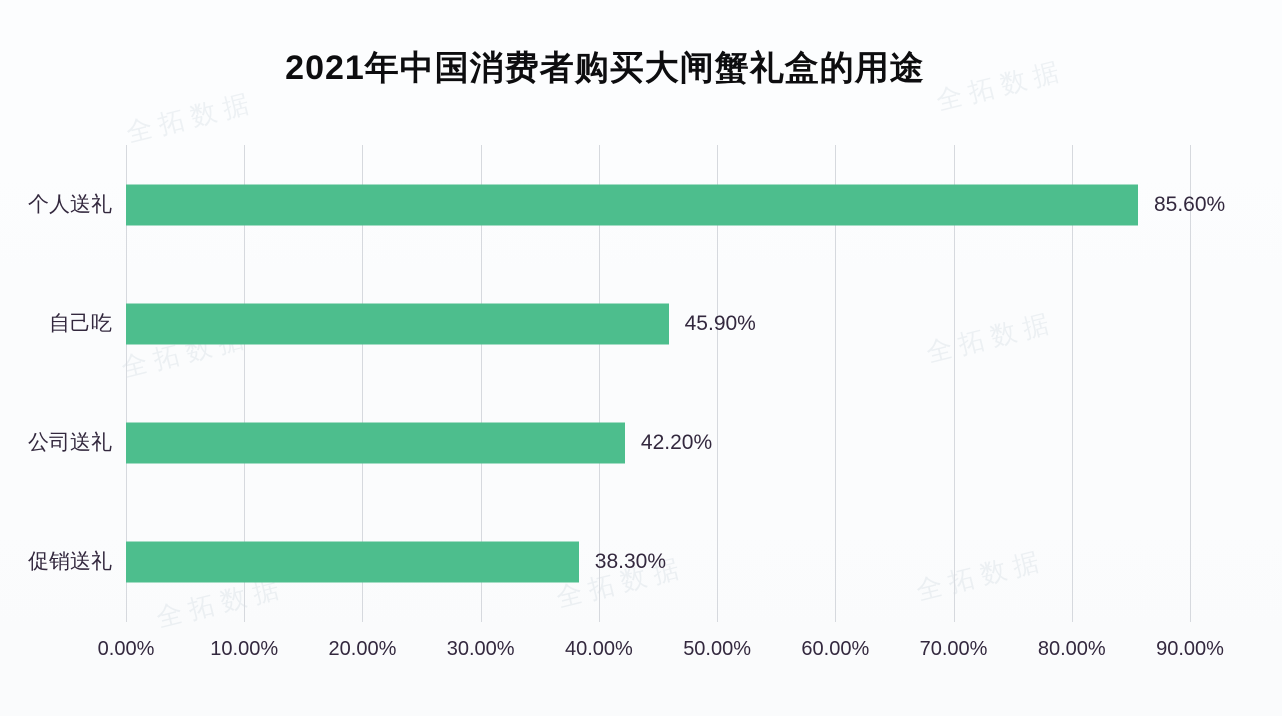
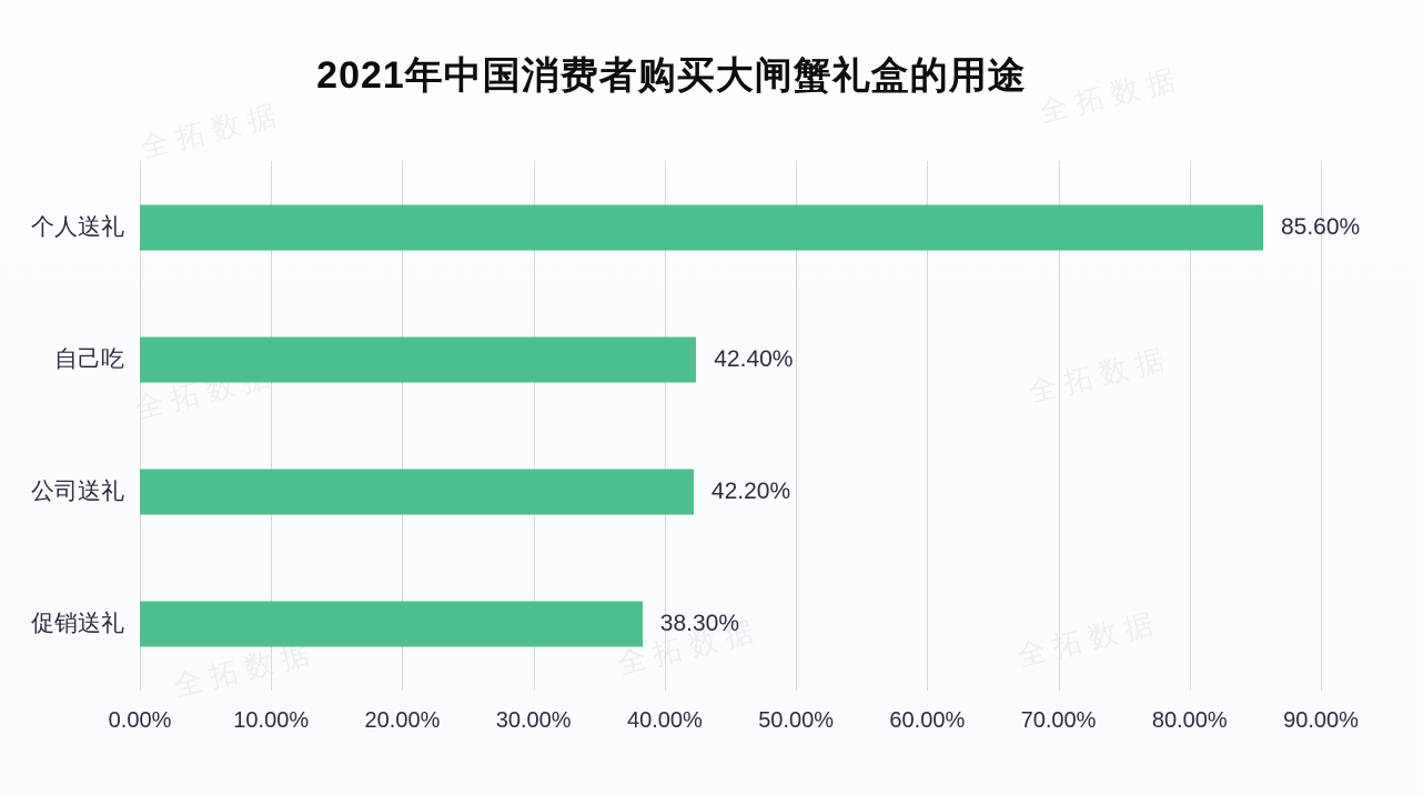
自己吃: 45.90% -> 42.40%
